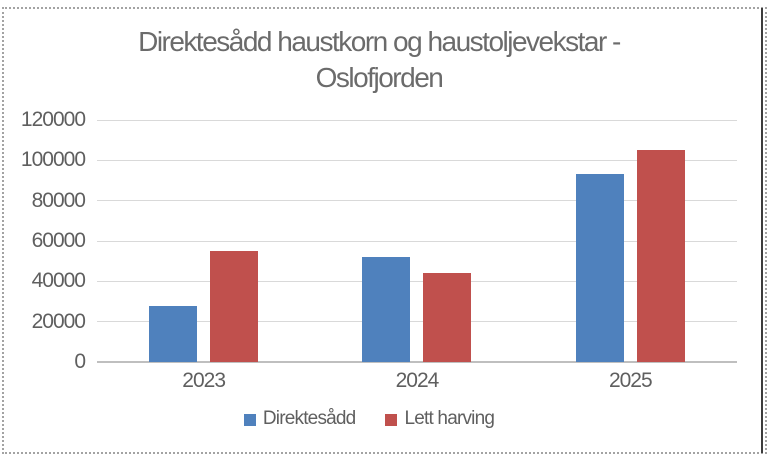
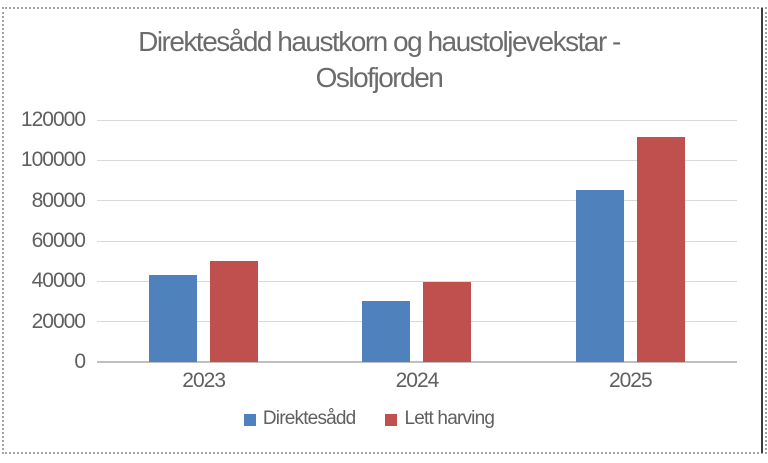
Direktesådd/2023: 28000 -> 43000
Lett harving/2023: 55000 -> 50000
Direktesådd/2024: 52000 -> 30000
Lett harving/2024: 44000 -> 40000
Direktesådd/2025: 93000 -> 86000
Lett harving/2025: 105000 -> 112000
